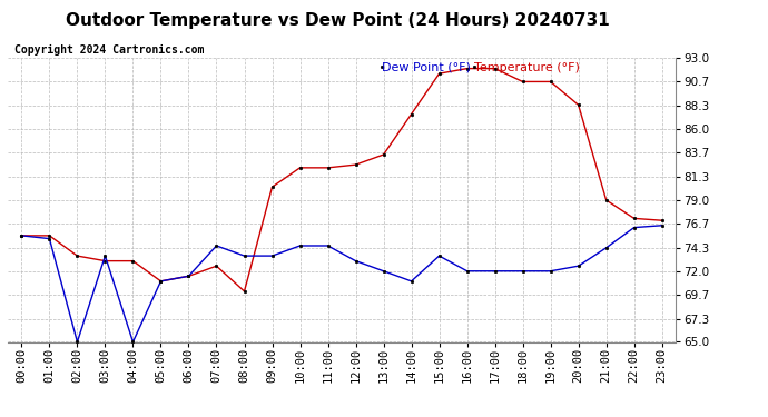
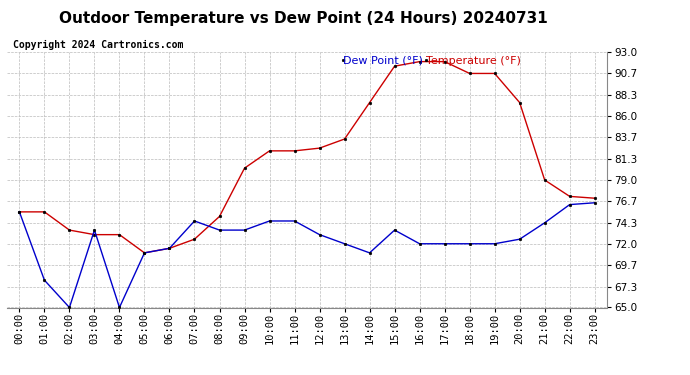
Dew Point (°F)/01:00: 75.2 -> 68.0
Temperature (°F)/08:00: 70.0 -> 75.0
Temperature (°F)/20:00: 88.4 -> 87.5
